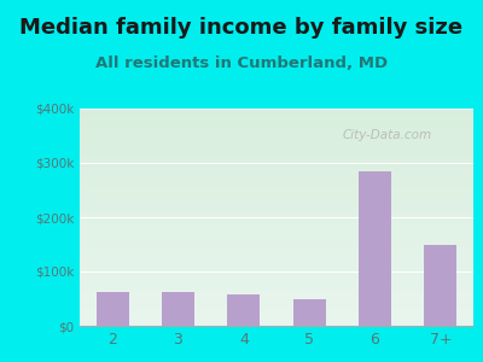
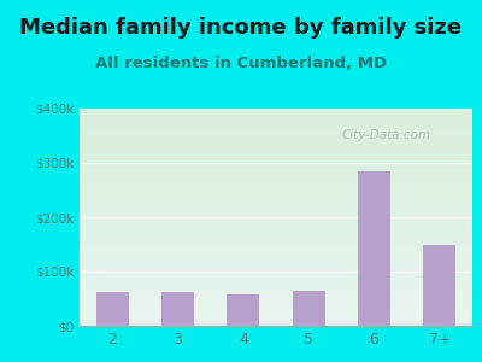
5: $50k -> $65k
